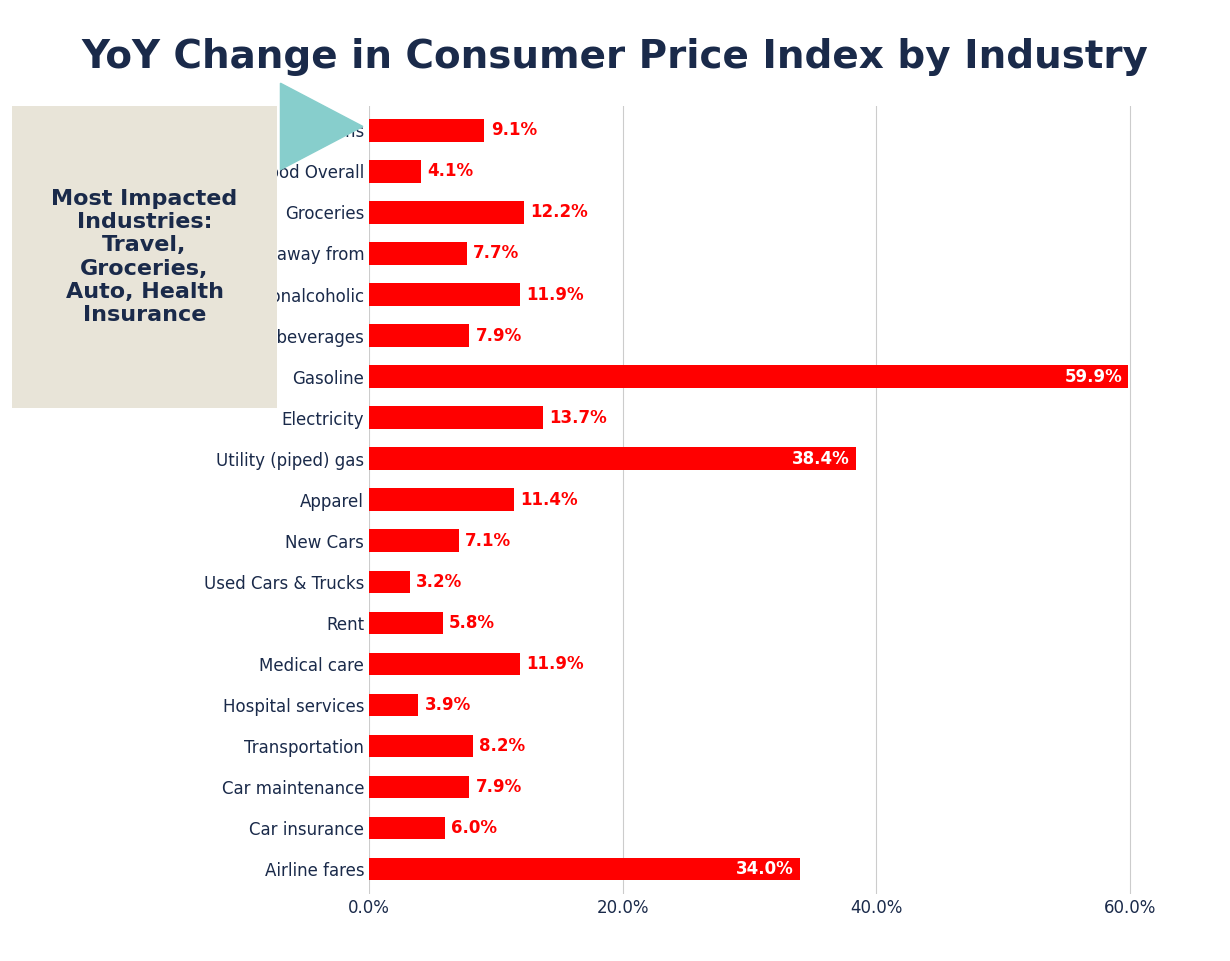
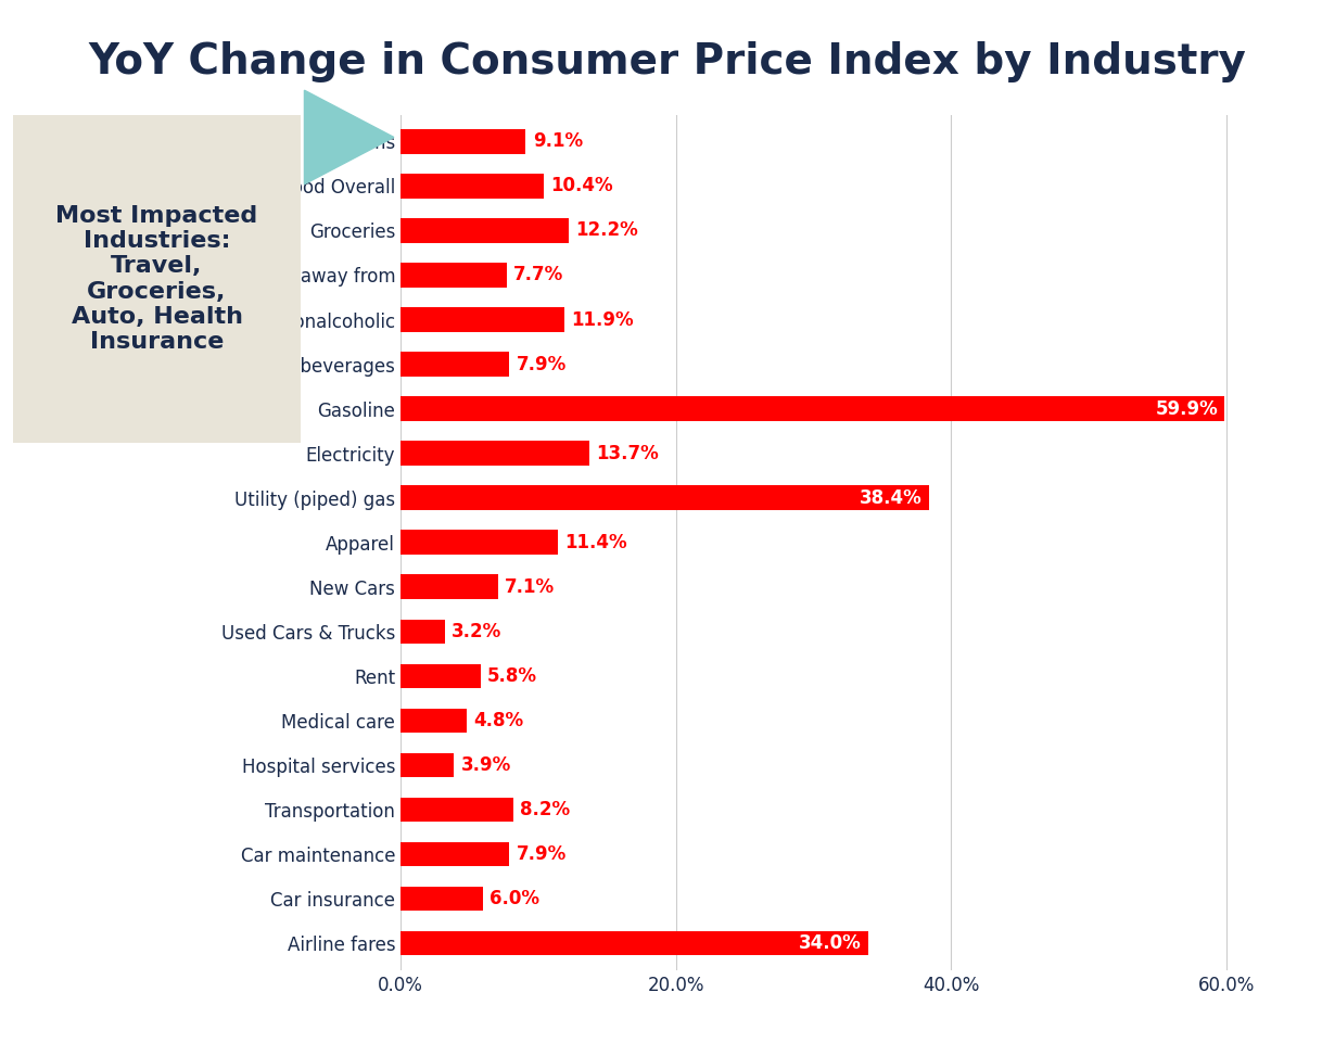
Food Overall: 4.1% -> 10.4%
Medical care: 11.9% -> 4.8%
